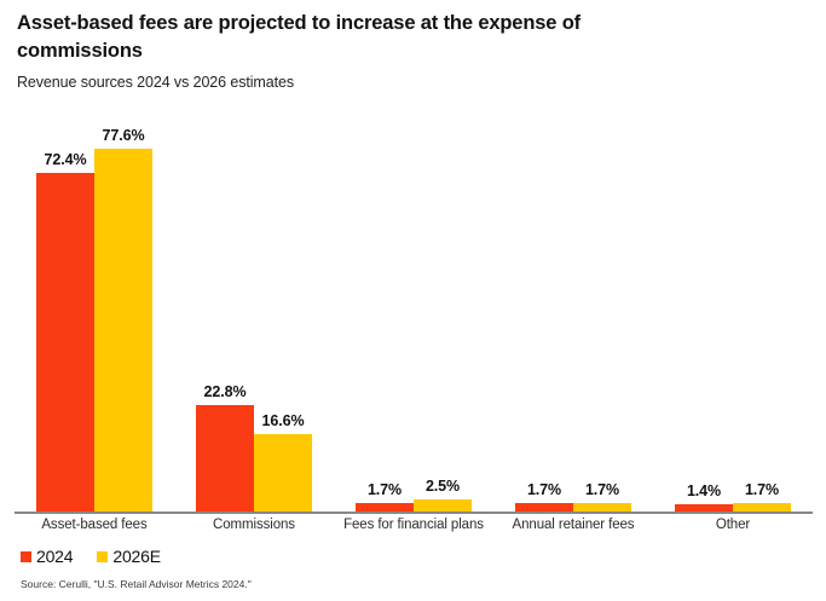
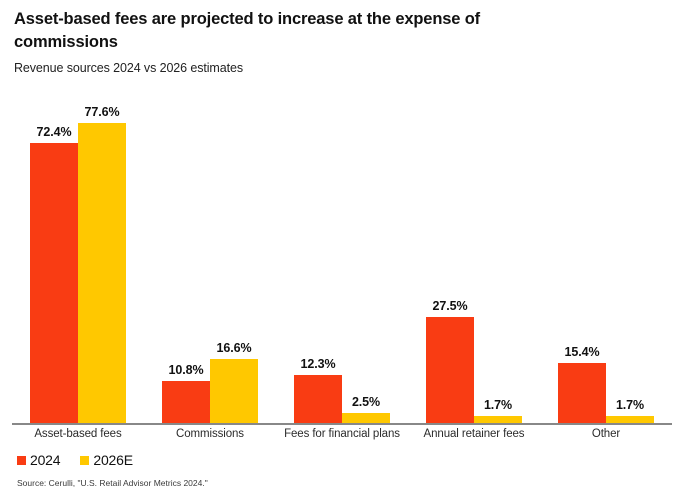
2024/Commissions: 22.8% -> 10.8%
2024/Fees for financial plans: 1.7% -> 12.3%
2024/Annual retainer fees: 1.7% -> 27.5%
2024/Other: 1.4% -> 15.4%
